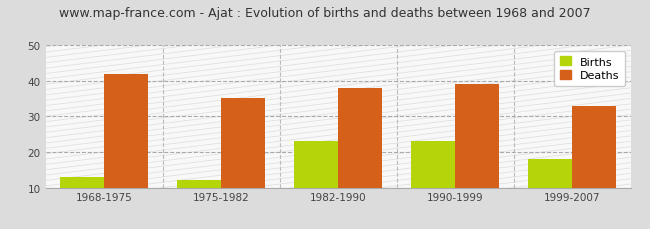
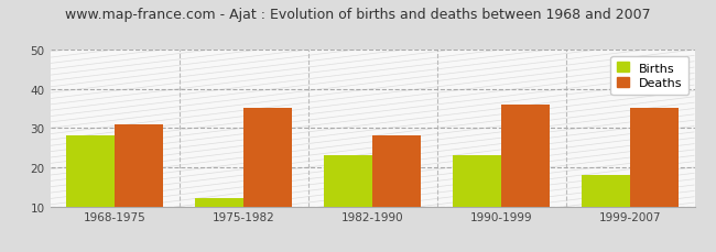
Births/1968-1975: 13 -> 28
Deaths/1968-1975: 42 -> 31
Deaths/1982-1990: 38 -> 28
Deaths/1990-1999: 39 -> 36
Deaths/1999-2007: 33 -> 35
